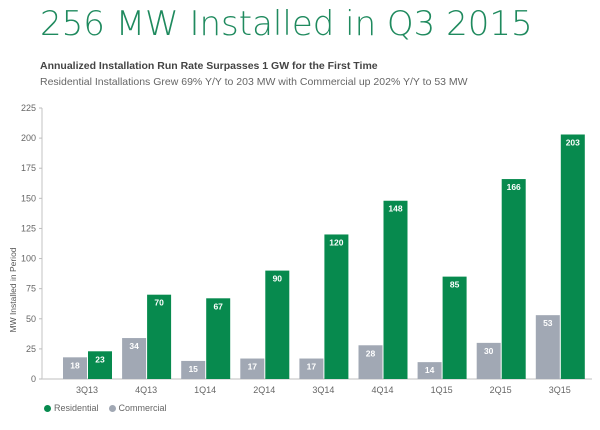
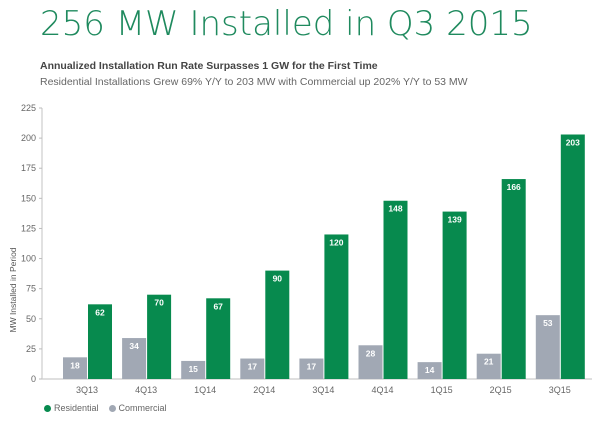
Residential/3Q13: 23 -> 62
Residential/1Q15: 85 -> 139
Commercial/2Q15: 30 -> 21
